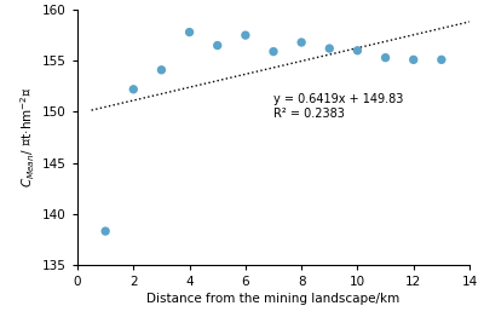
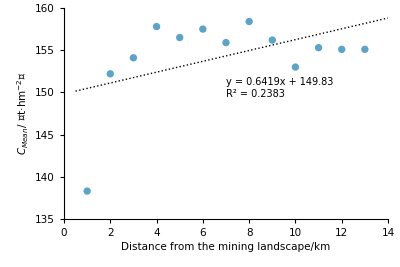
8: 156.8 -> 158.4
10: 156.0 -> 153.0
